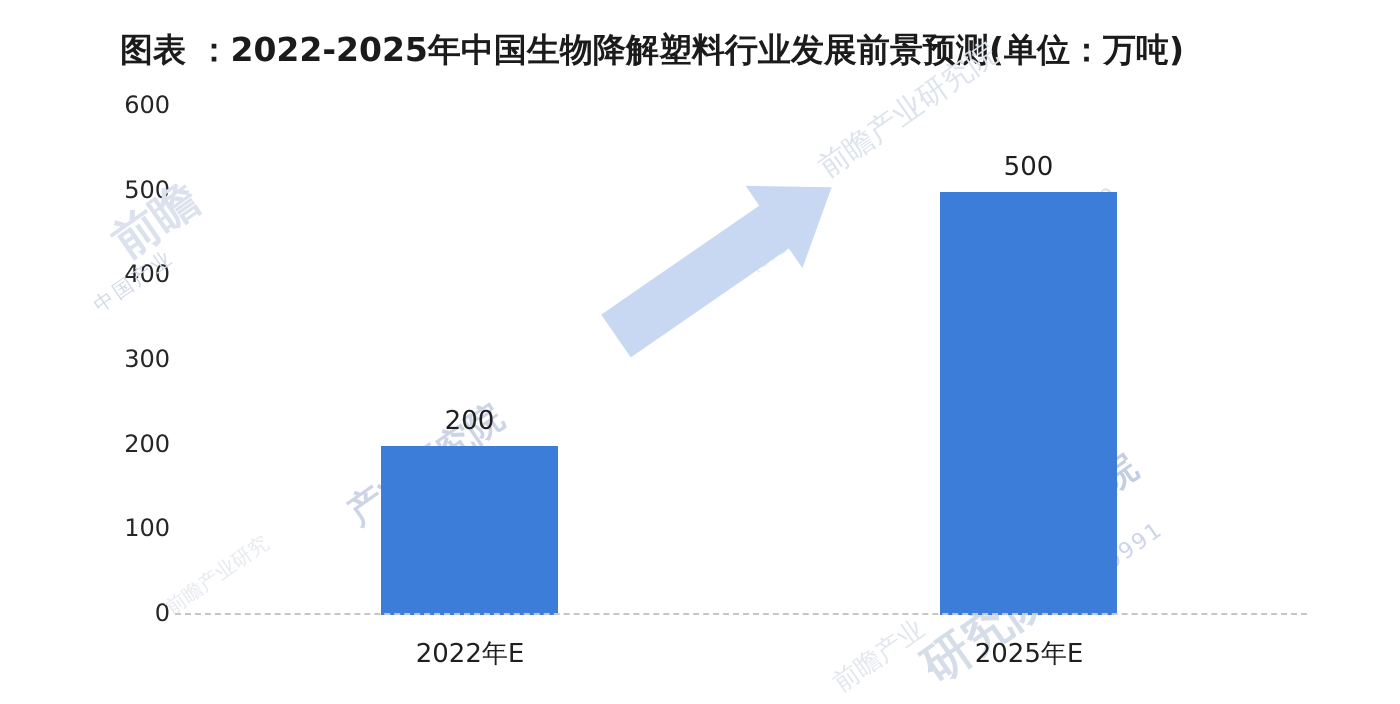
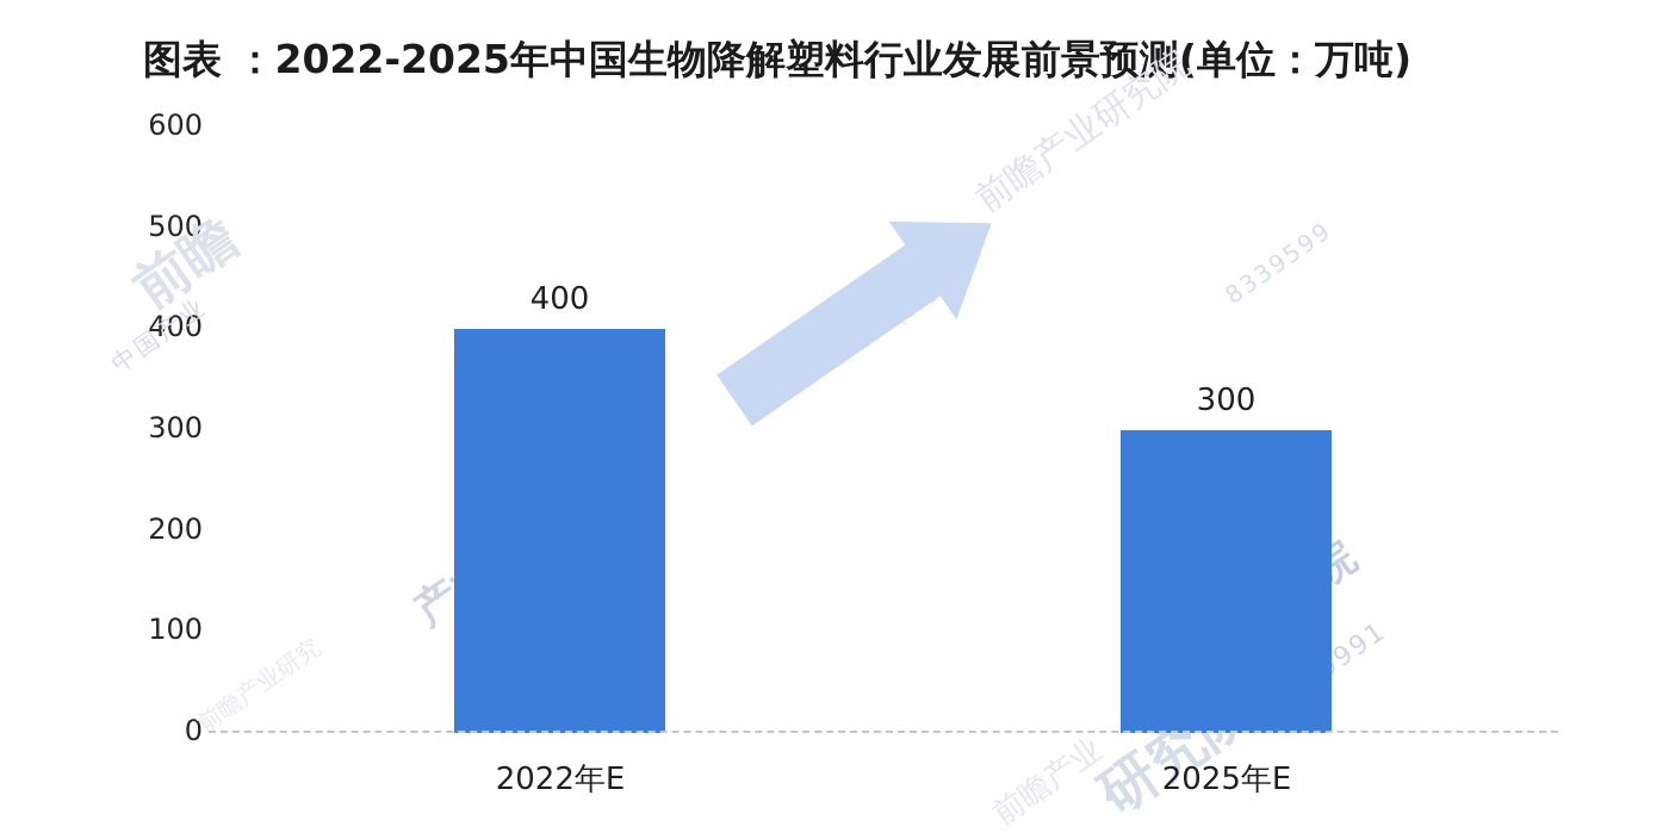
2022年E: 200 -> 400
2025年E: 500 -> 300
